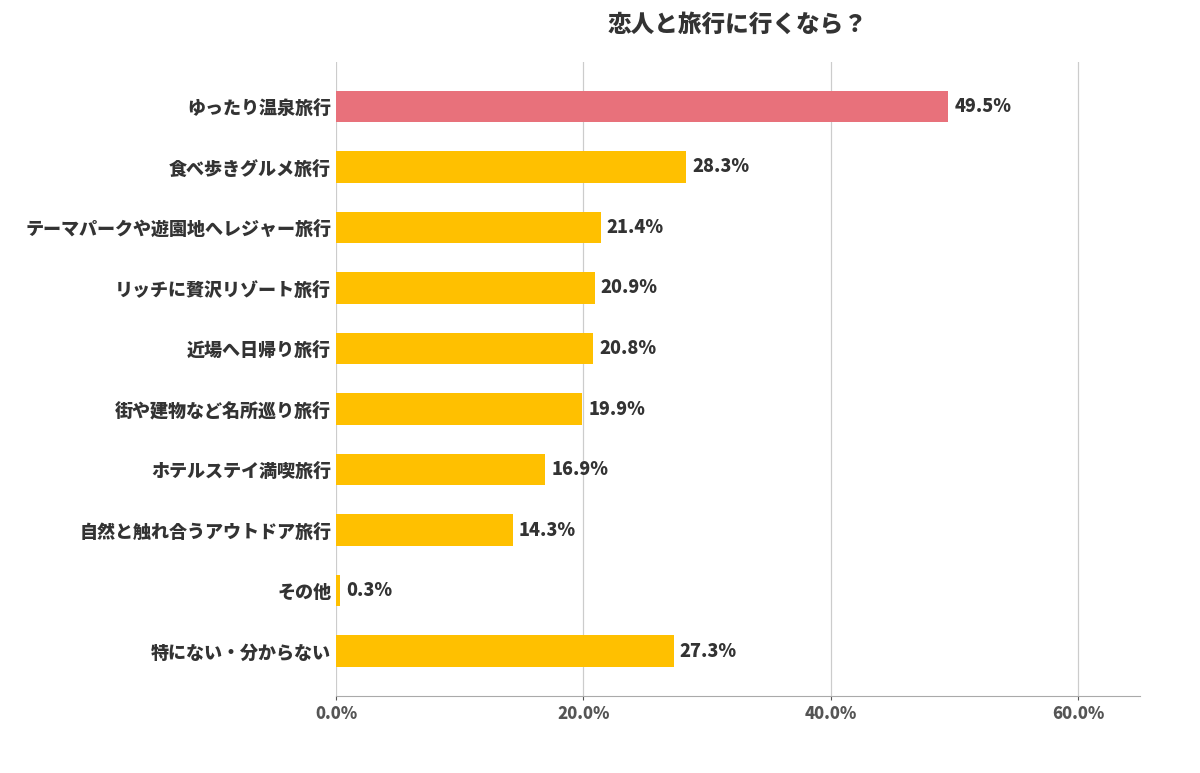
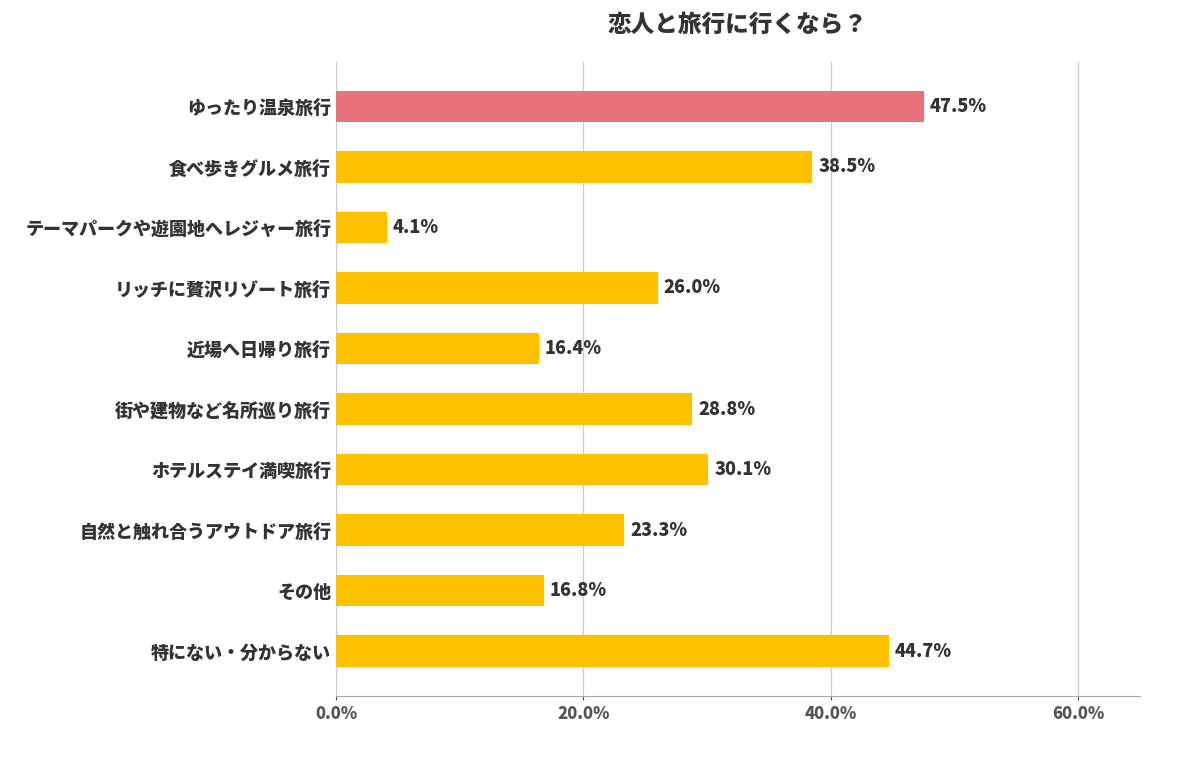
ゆったり温泉旅行: 49.5% -> 47.5%
食べ歩きグルメ旅行: 28.3% -> 38.5%
テーマパークや遊園地へレジャー旅行: 21.4% -> 4.1%
リッチに贅沢リゾート旅行: 20.9% -> 26.0%
近場へ日帰り旅行: 20.8% -> 16.4%
街や建物など名所巡り旅行: 19.9% -> 28.8%
ホテルステイ満喫旅行: 16.9% -> 30.1%
自然と触れ合うアウトドア旅行: 14.3% -> 23.3%
その他: 0.3% -> 16.8%
特にない・分からない: 27.3% -> 44.7%
